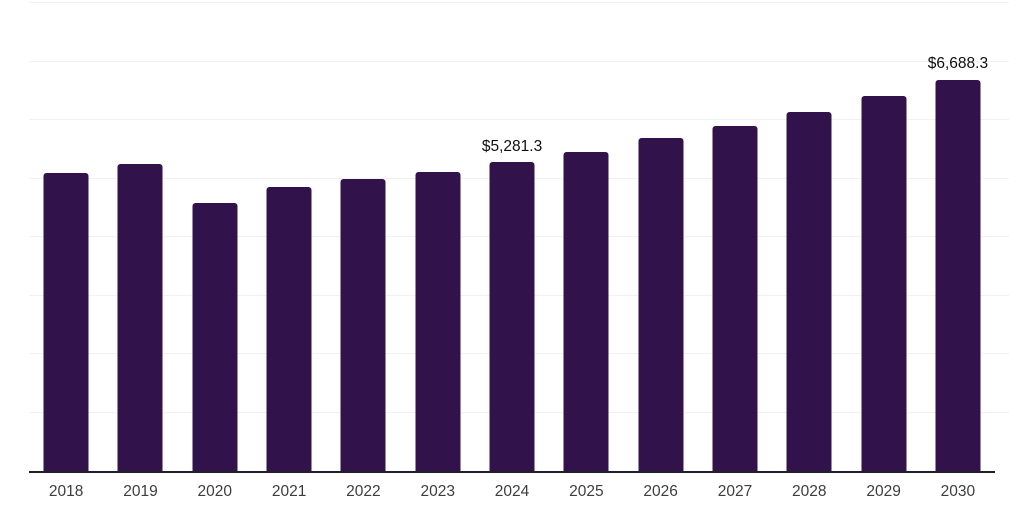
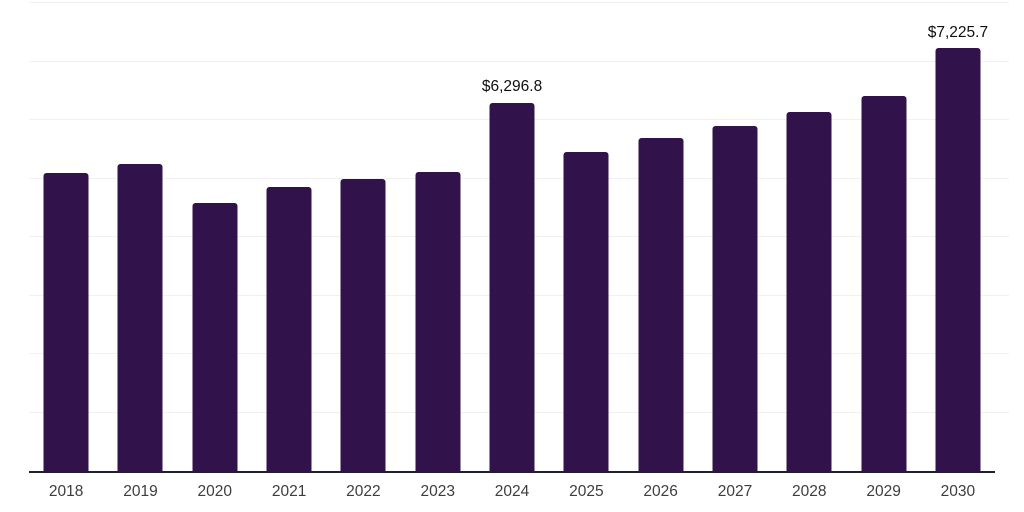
2024: $5,281.3 -> $6,296.8
2030: $6,688.3 -> $7,225.7
